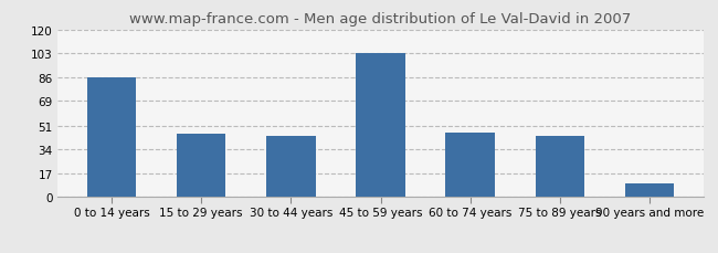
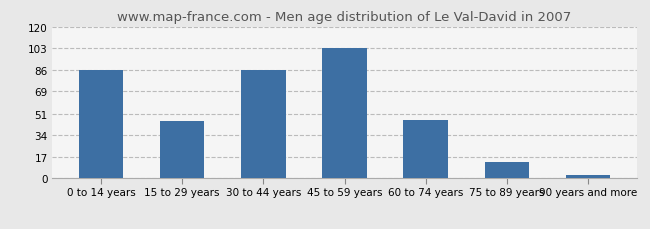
30 to 44 years: 44 -> 86
75 to 89 years: 44 -> 13
90 years and more: 10 -> 3
